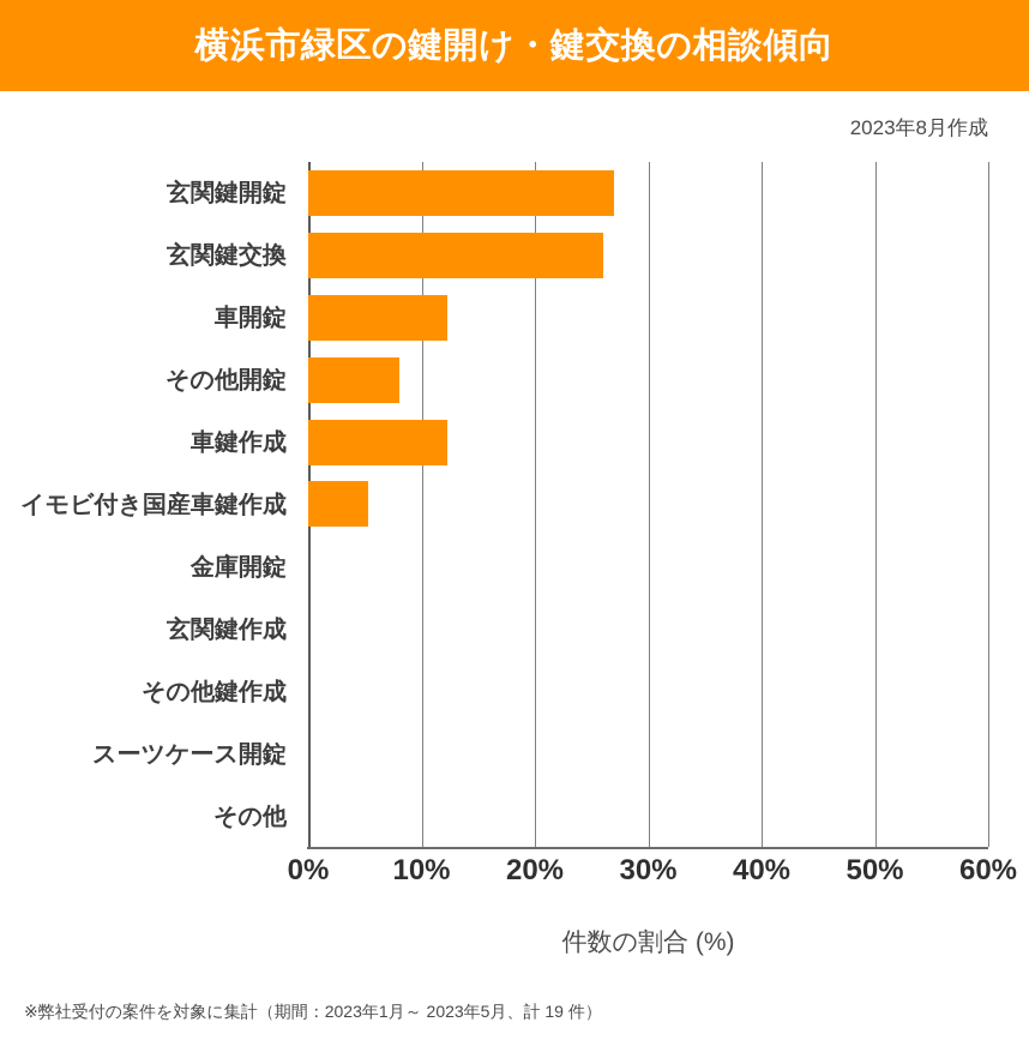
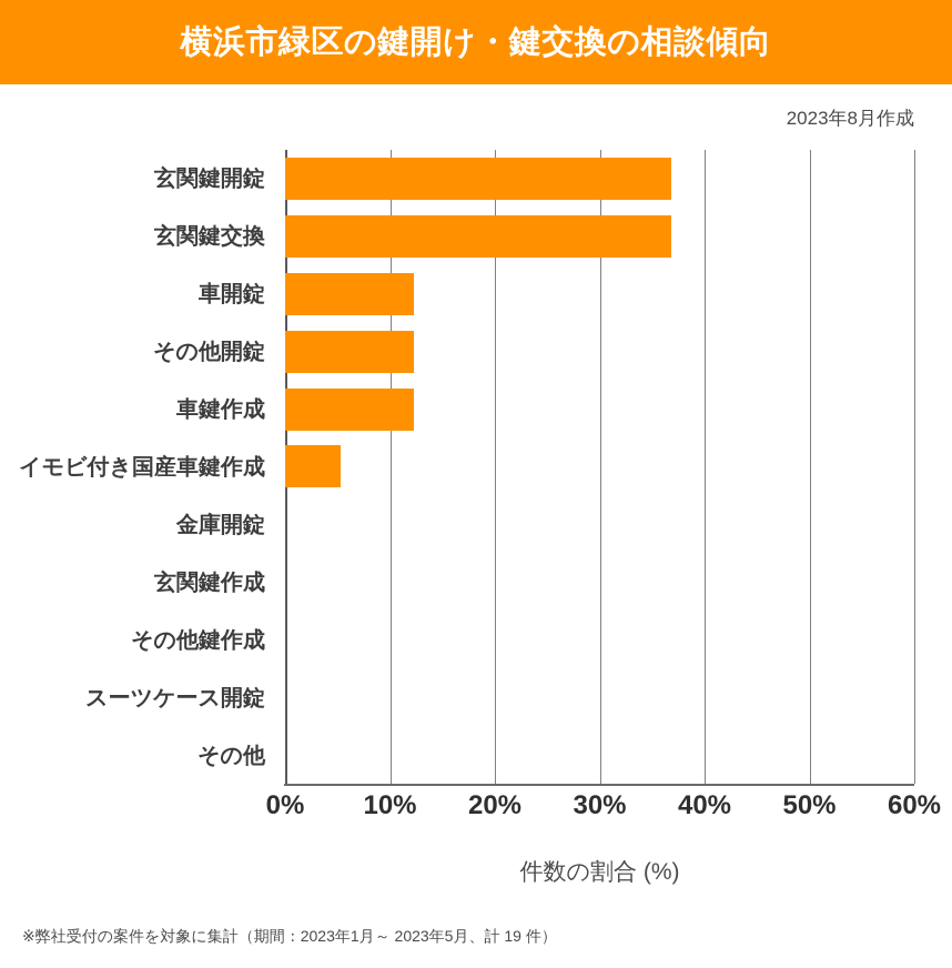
玄関鍵開錠: 27% -> 37%
玄関鍵交換: 26% -> 37%
その他開錠: 8% -> 12%
